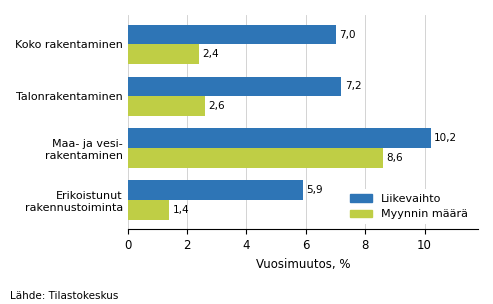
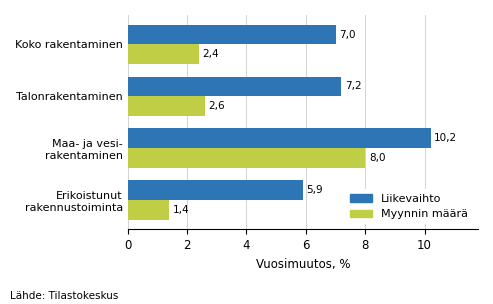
Myynnin määrä/Maa- ja vesi- rakentaminen: 8,6 -> 8,0
